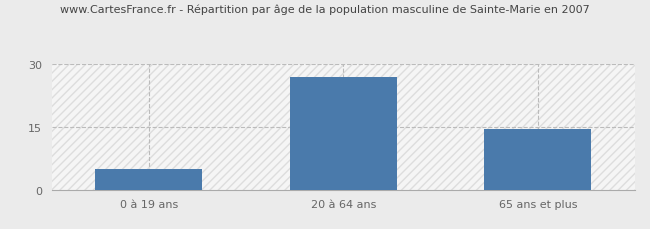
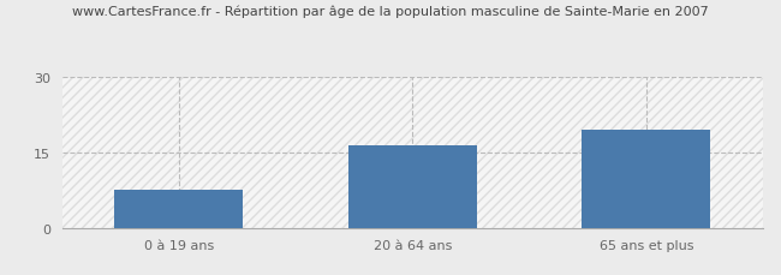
0 à 19 ans: 5.0 -> 7.5
20 à 64 ans: 27.0 -> 16.5
65 ans et plus: 14.5 -> 19.5
